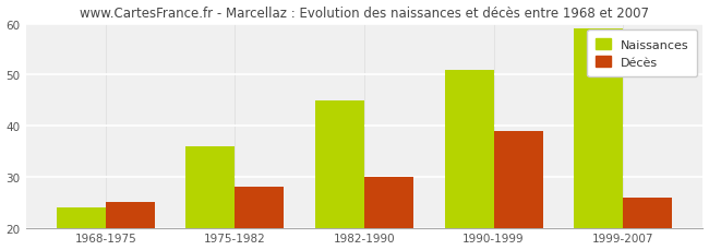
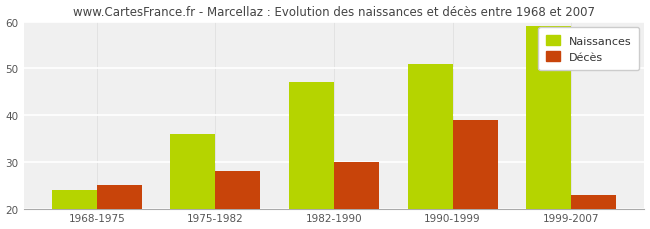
Naissances/1982-1990: 45 -> 47
Décès/1999-2007: 26 -> 23
